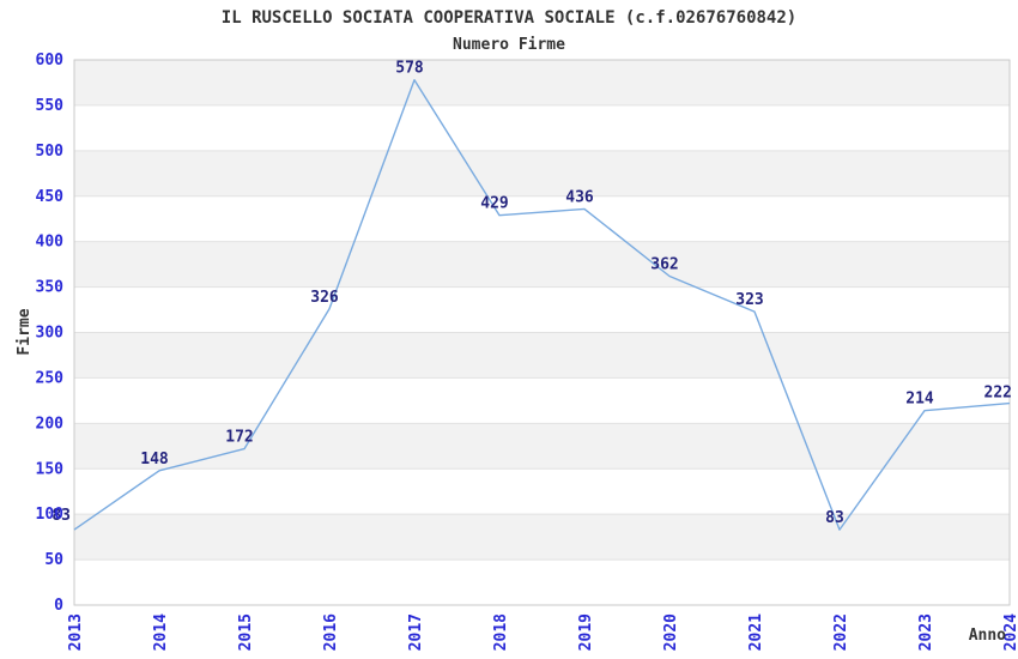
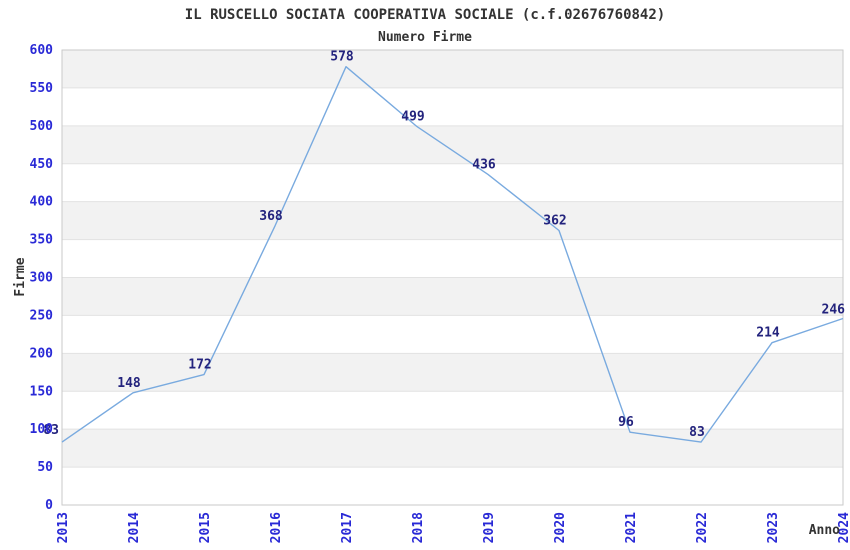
2016: 326 -> 368
2018: 429 -> 499
2021: 323 -> 96
2024: 222 -> 246
